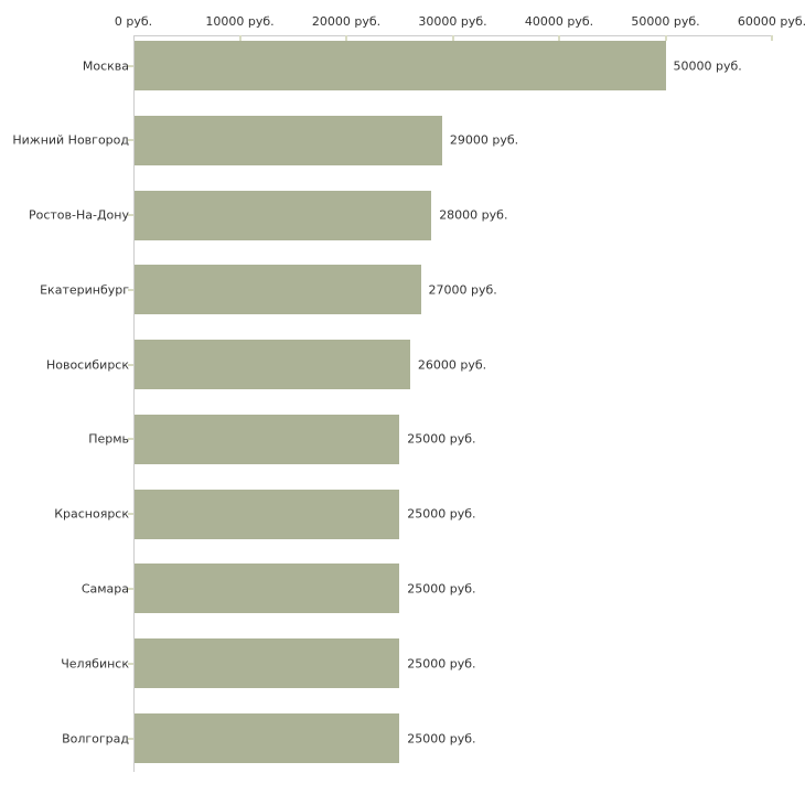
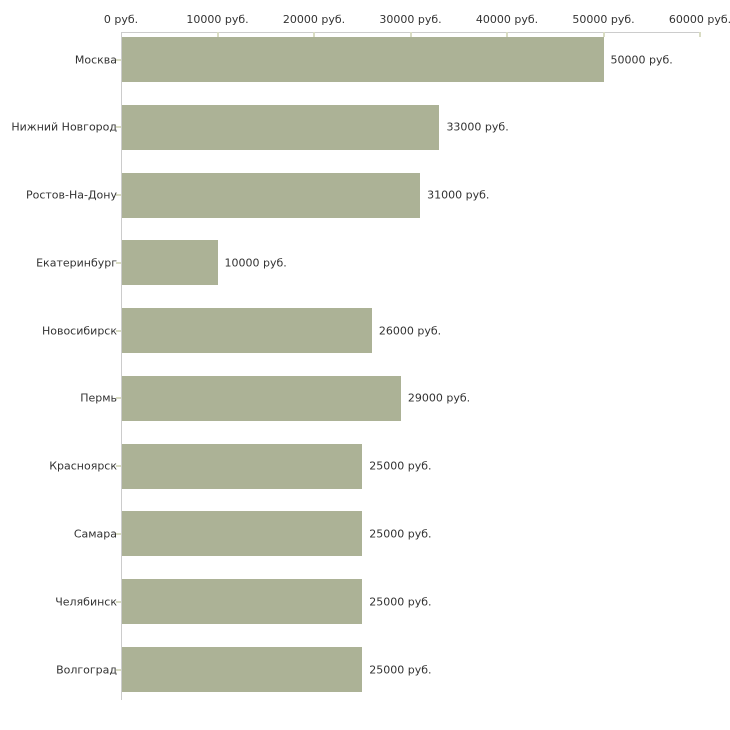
Нижний Новгород: 29000 -> 33000
Ростов-На-Дону: 28000 -> 31000
Екатеринбург: 27000 -> 10000
Пермь: 25000 -> 29000
